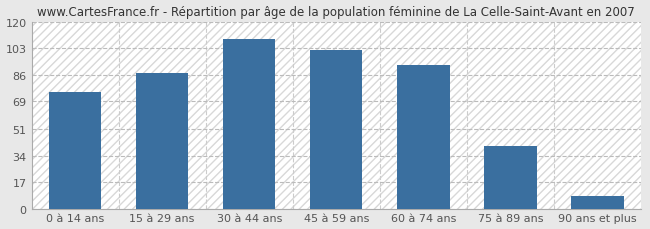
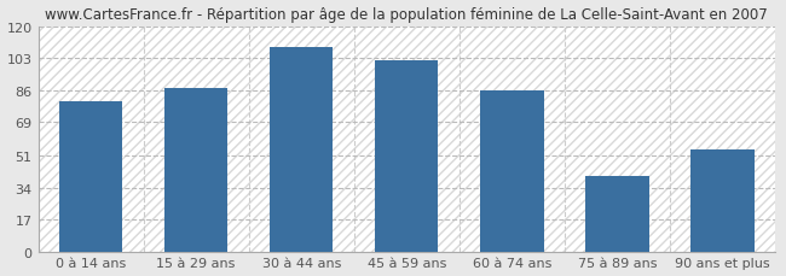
0 à 14 ans: 75 -> 80
60 à 74 ans: 92 -> 86
90 ans et plus: 8 -> 54
